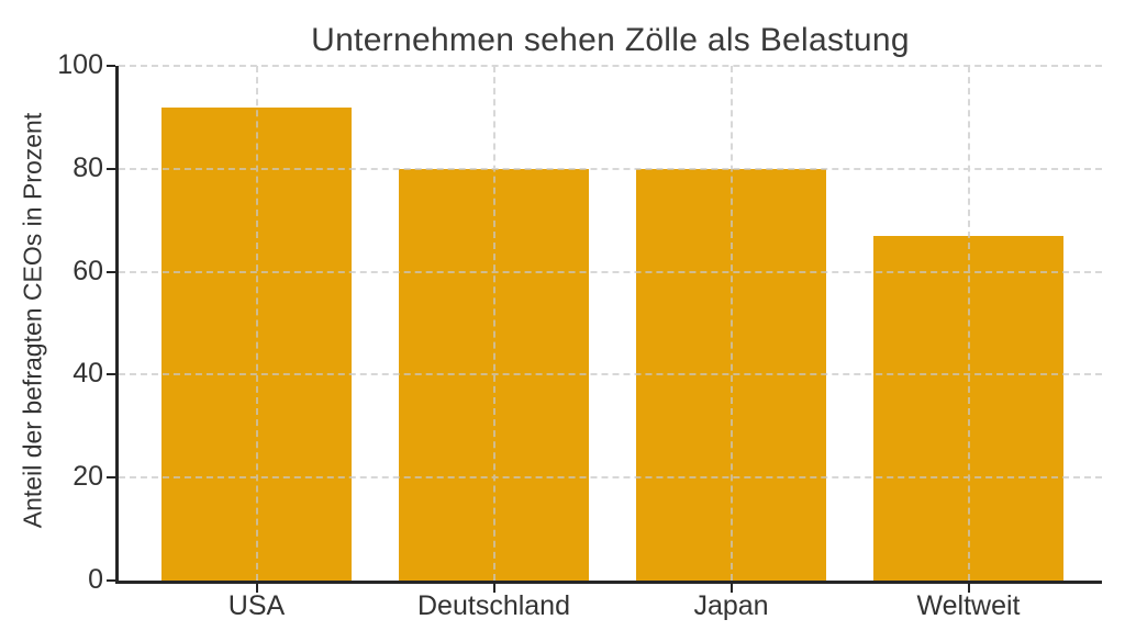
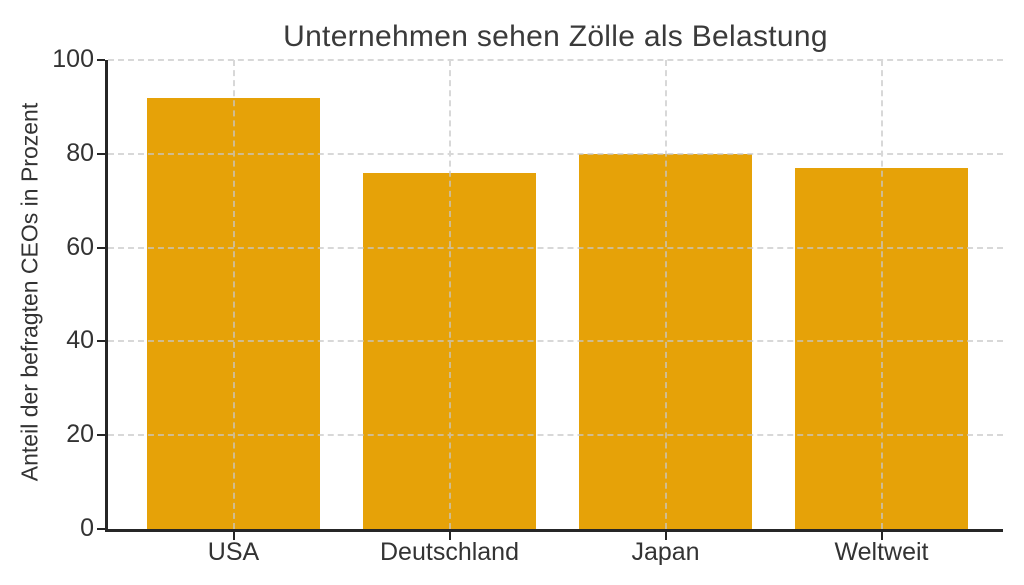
Deutschland: 80 -> 76
Weltweit: 67 -> 77
